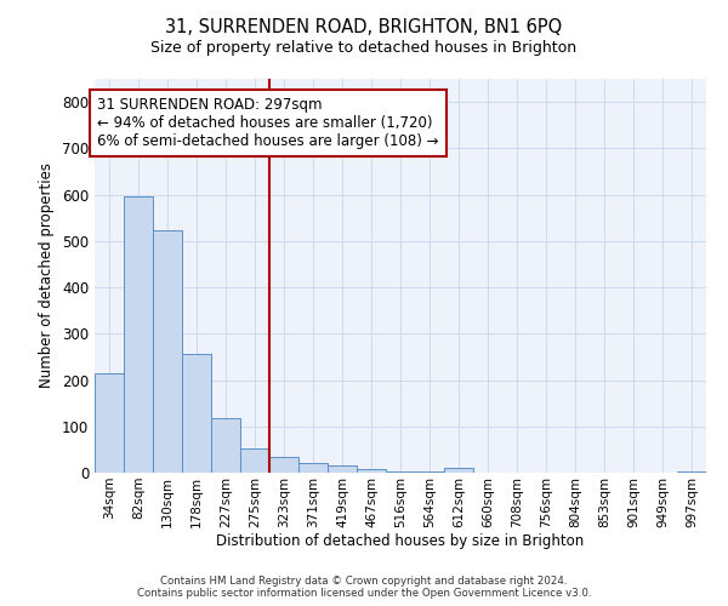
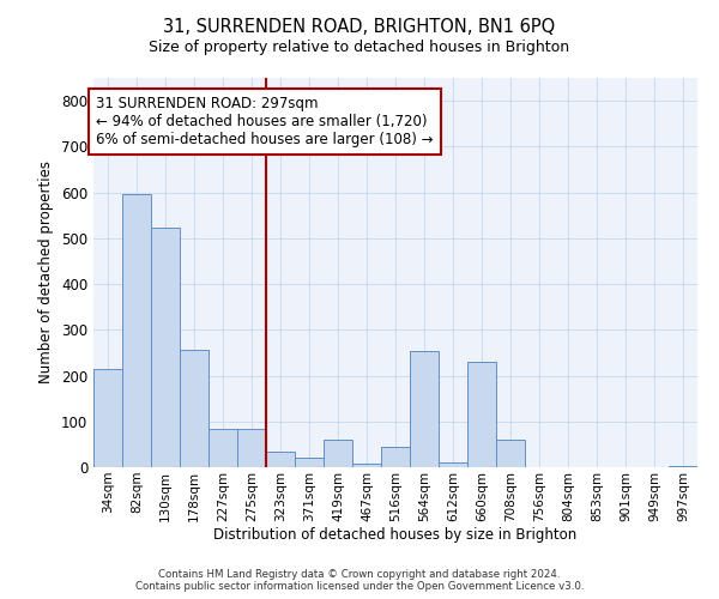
227sqm: 117 -> 85
275sqm: 52 -> 85
419sqm: 15 -> 60
516sqm: 2 -> 45
564sqm: 2 -> 255
660sqm: 1 -> 230
708sqm: 1 -> 60
